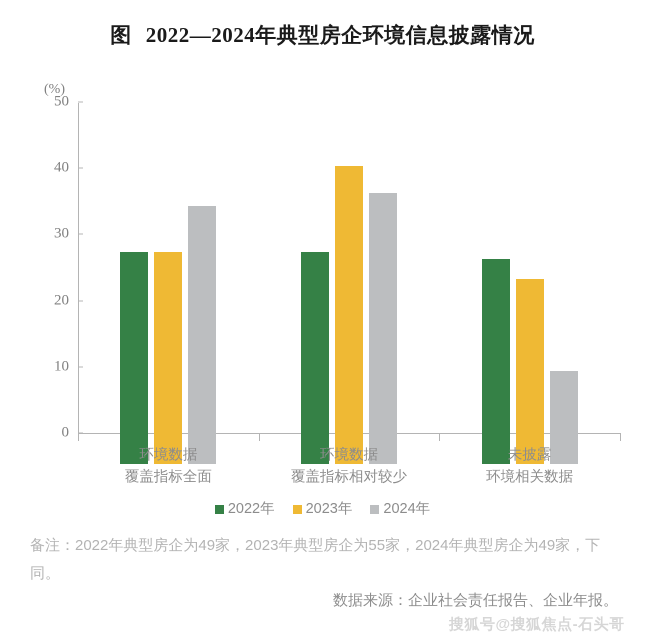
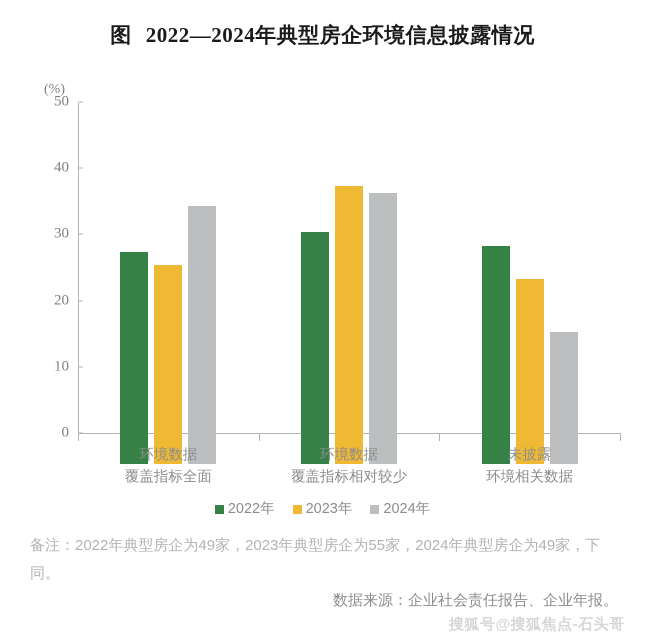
2023年/环境数据 覆盖指标全面: 32 -> 30
2022年/环境数据 覆盖指标相对较少: 32 -> 35
2023年/环境数据 覆盖指标相对较少: 45 -> 42
2022年/未披露 环境相关数据: 31 -> 33
2024年/未披露 环境相关数据: 14 -> 20
